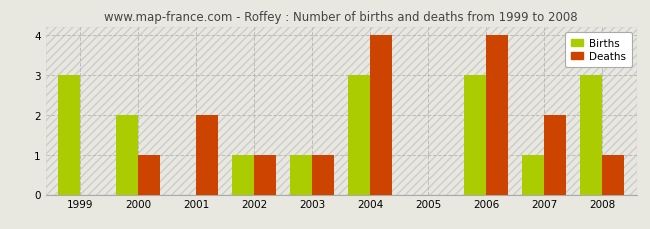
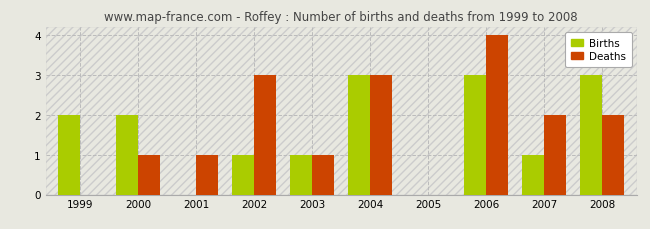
Births/1999: 3 -> 2
Deaths/2001: 2 -> 1
Deaths/2002: 1 -> 3
Deaths/2004: 4 -> 3
Deaths/2008: 1 -> 2
